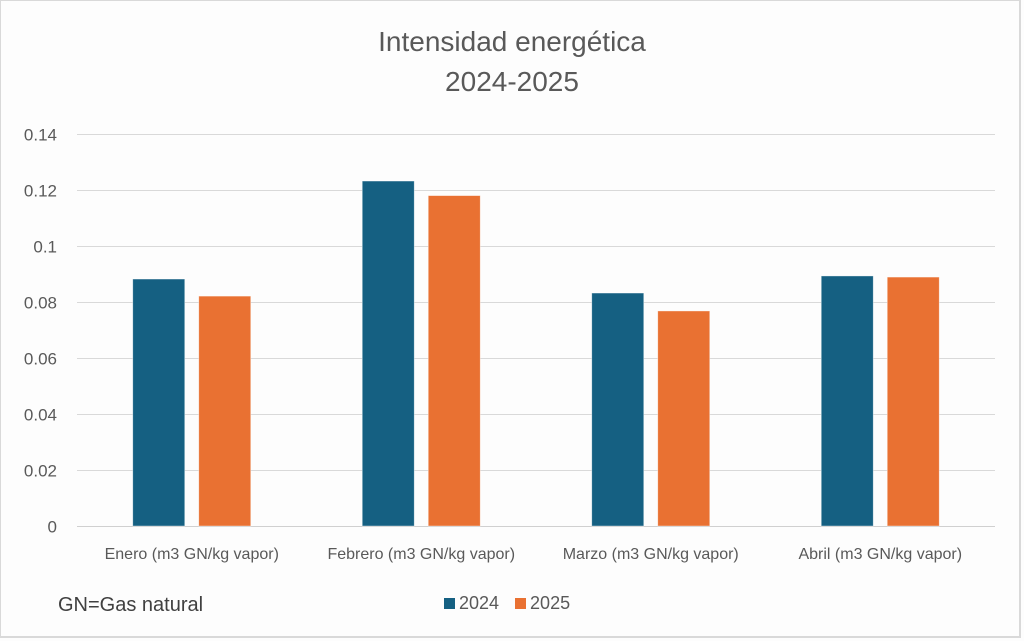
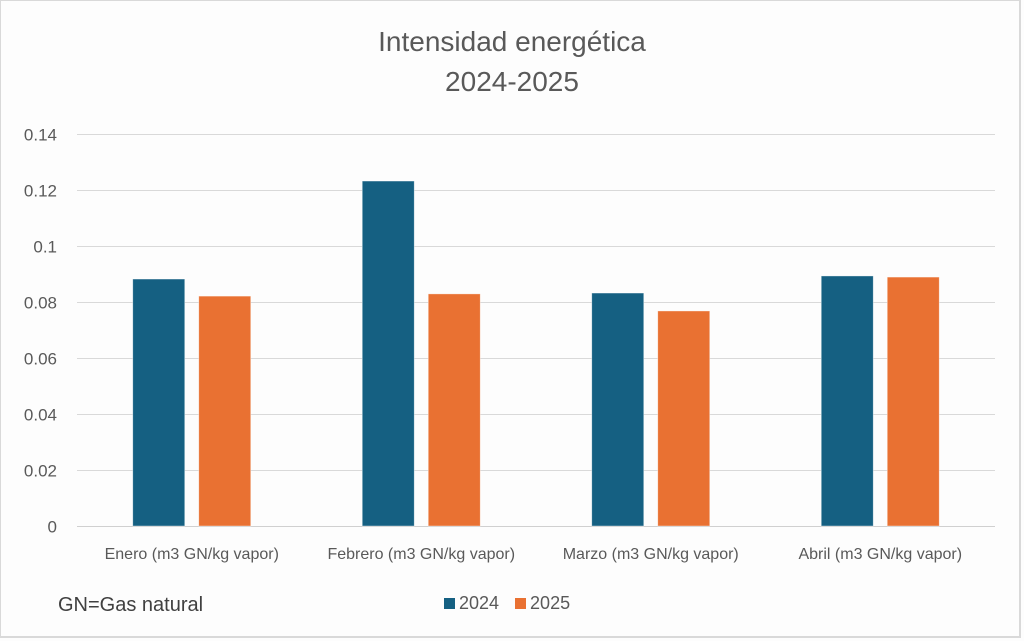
2025/Febrero (m3 GN/kg vapor): 0.118 -> 0.083
